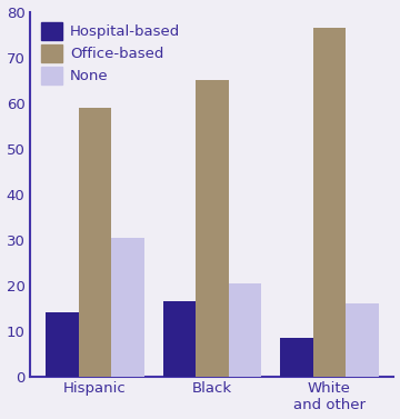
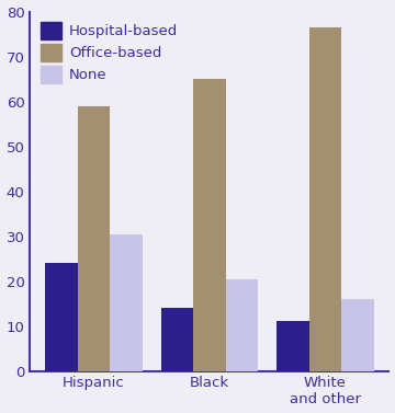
Hospital-based/Hispanic: 14.0 -> 24.0
Hospital-based/Black: 16.5 -> 14.0
Hospital-based/White and other: 8.5 -> 11.0
